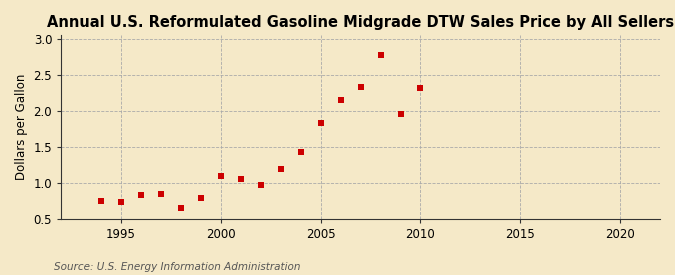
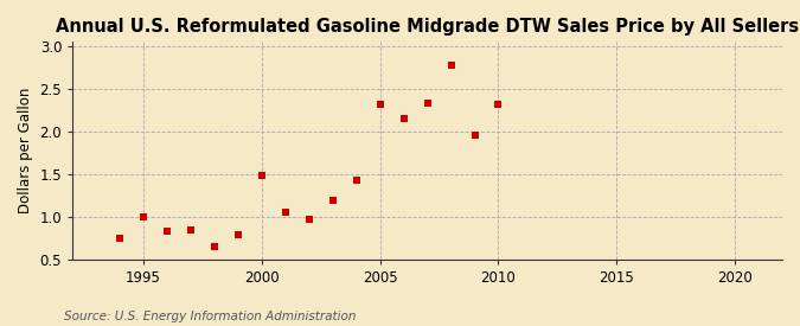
1995: 0.73 -> 1.00
2000: 1.10 -> 1.48
2005: 1.83 -> 2.32
